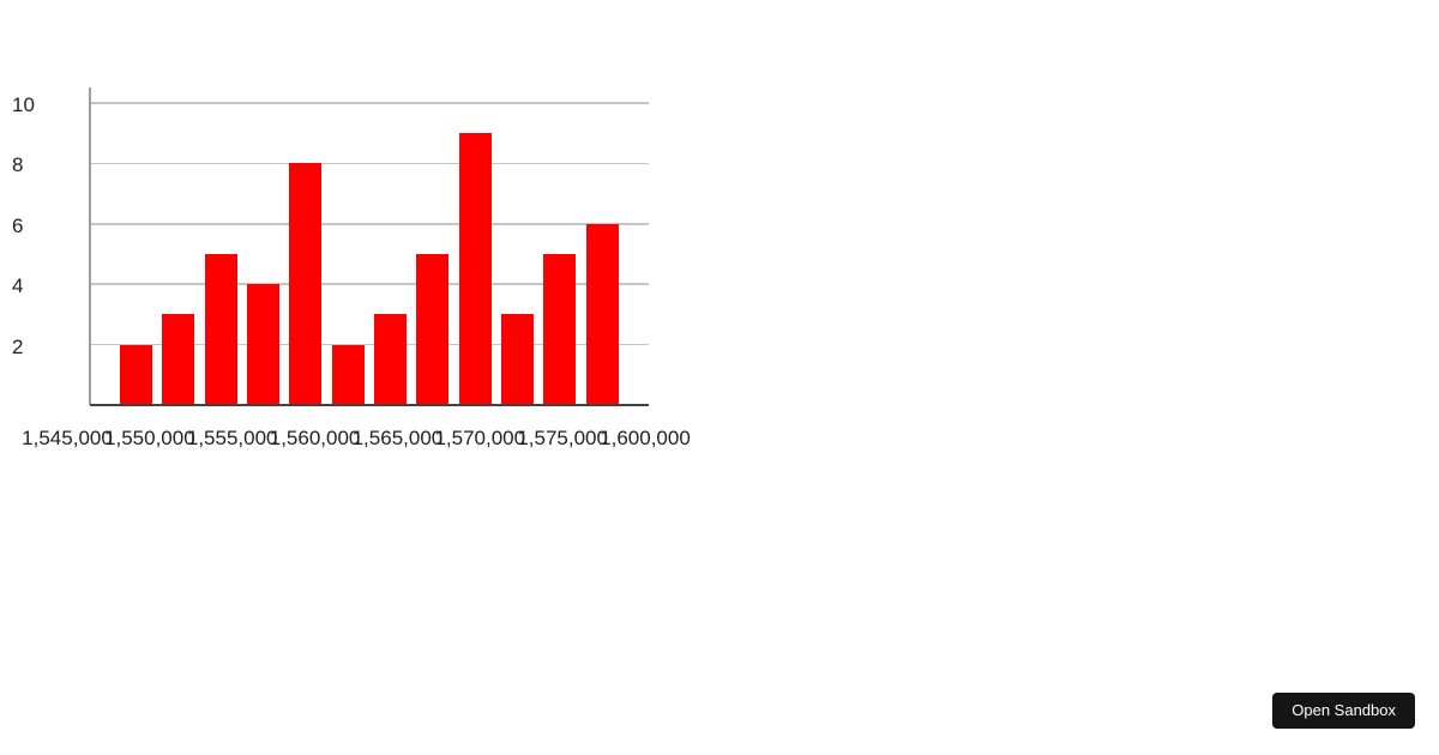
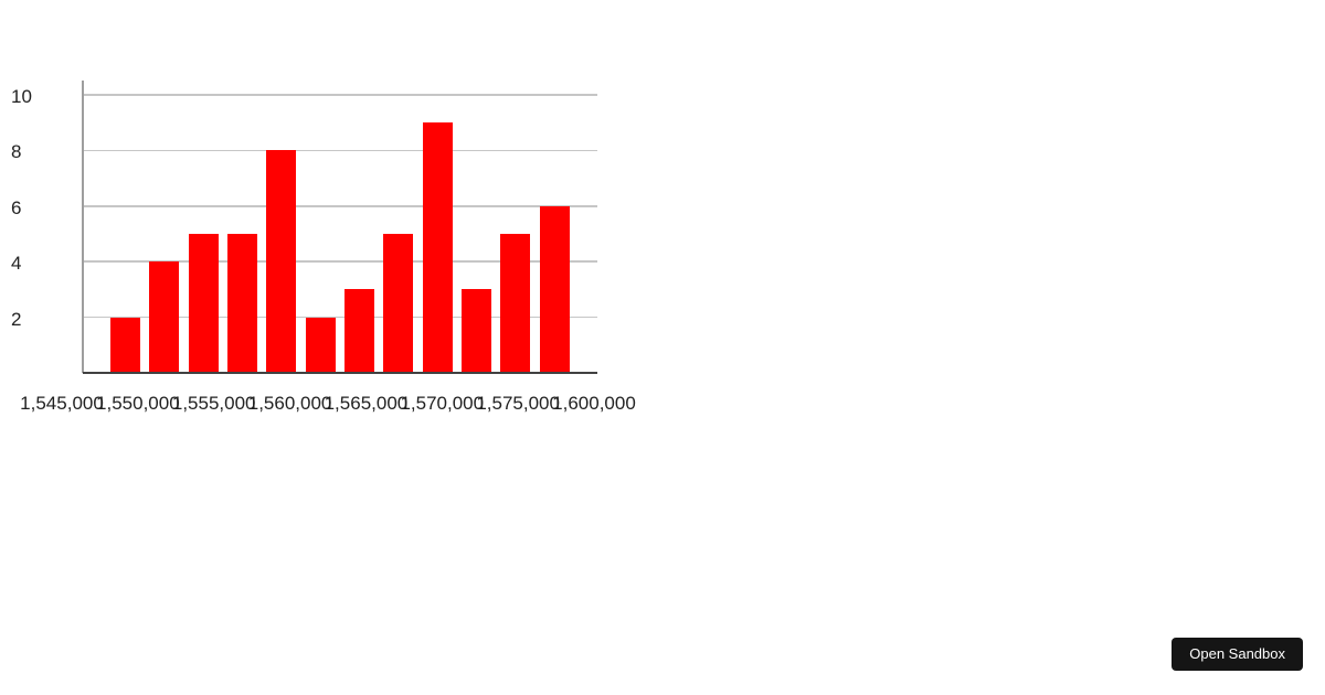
1,550,000: 3 -> 4
1,560,000: 4 -> 5
